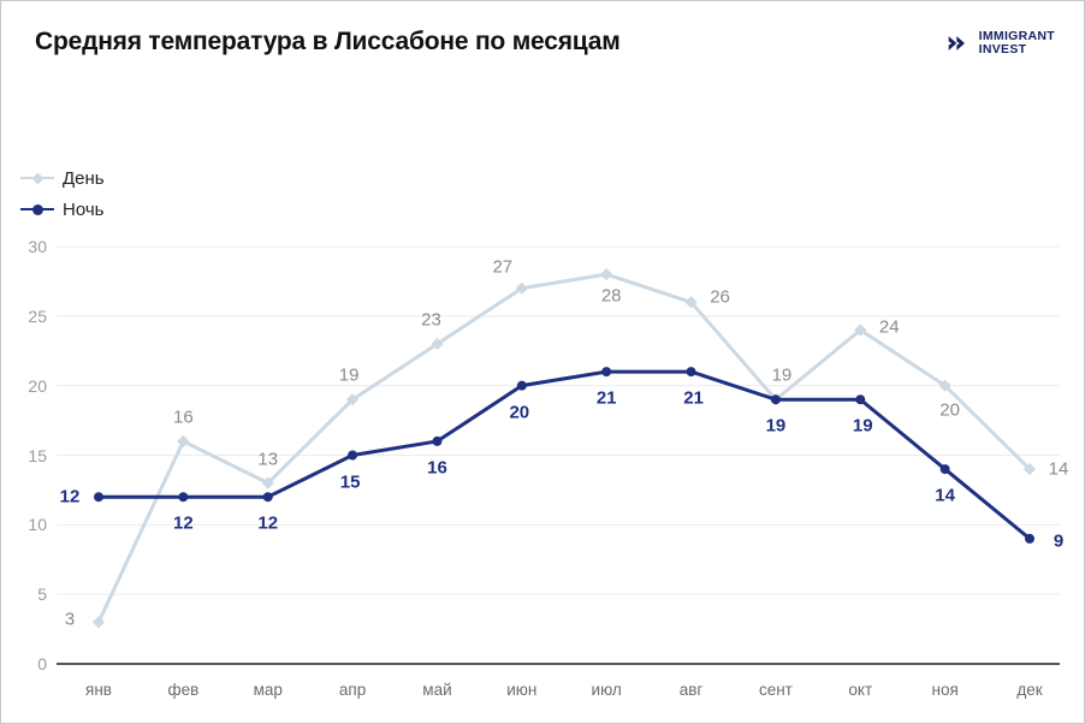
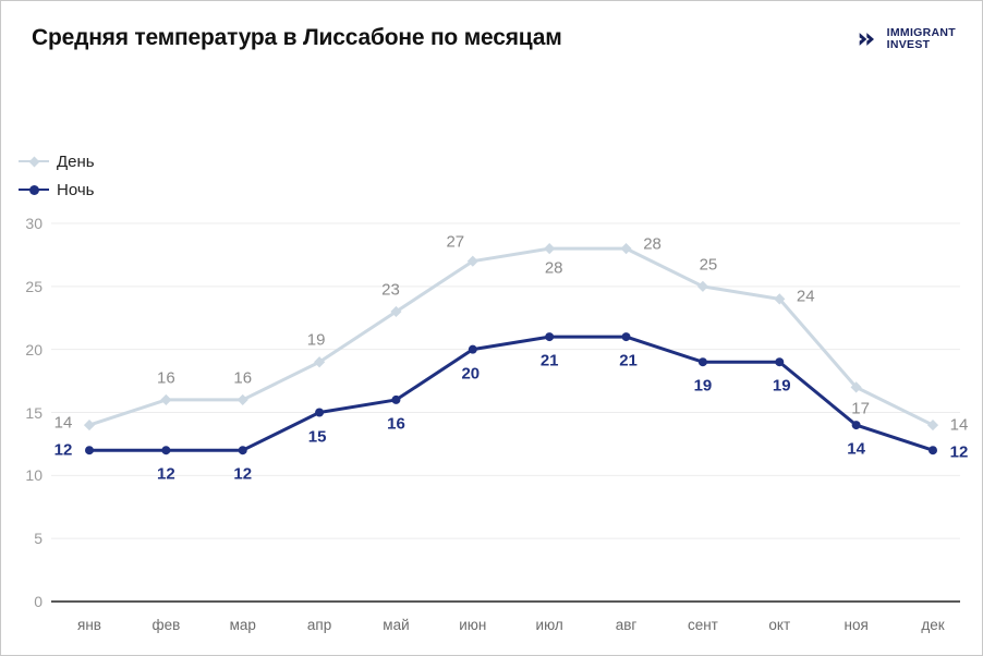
День/янв: 3 -> 14
День/мар: 13 -> 16
День/авг: 26 -> 28
День/сент: 19 -> 25
День/ноя: 20 -> 17
Ночь/дек: 9 -> 12
